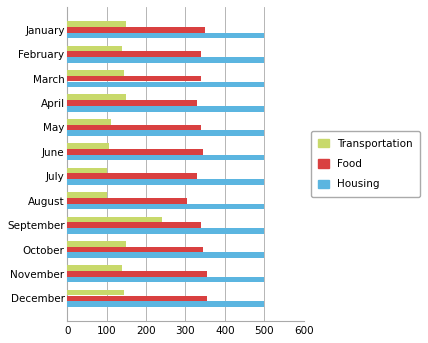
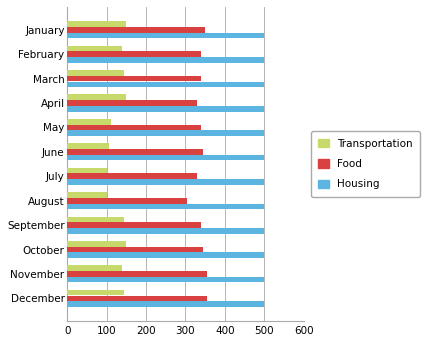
Transportation/September: 240 -> 145
